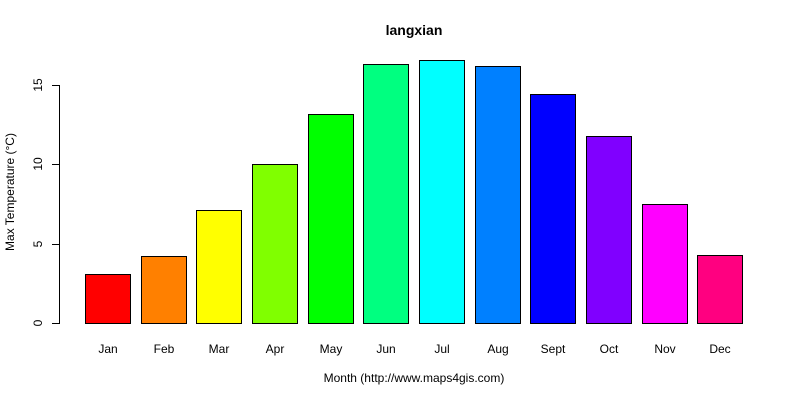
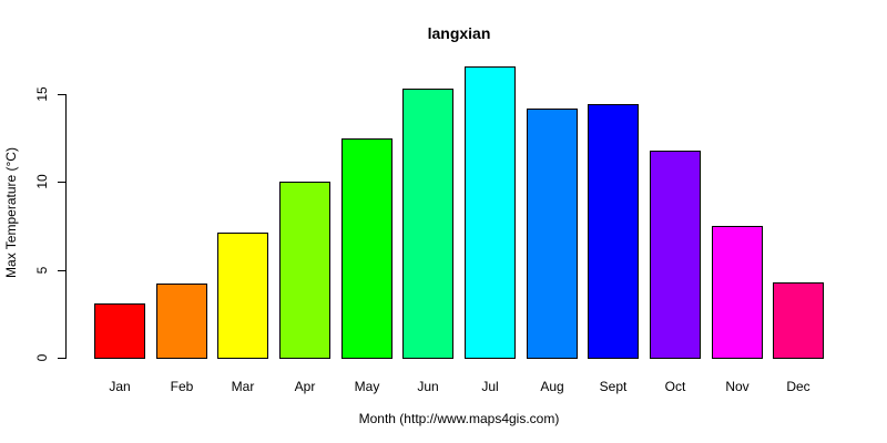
May: 13.2 -> 12.5
Jun: 16.3 -> 15.3
Aug: 16.2 -> 14.2
